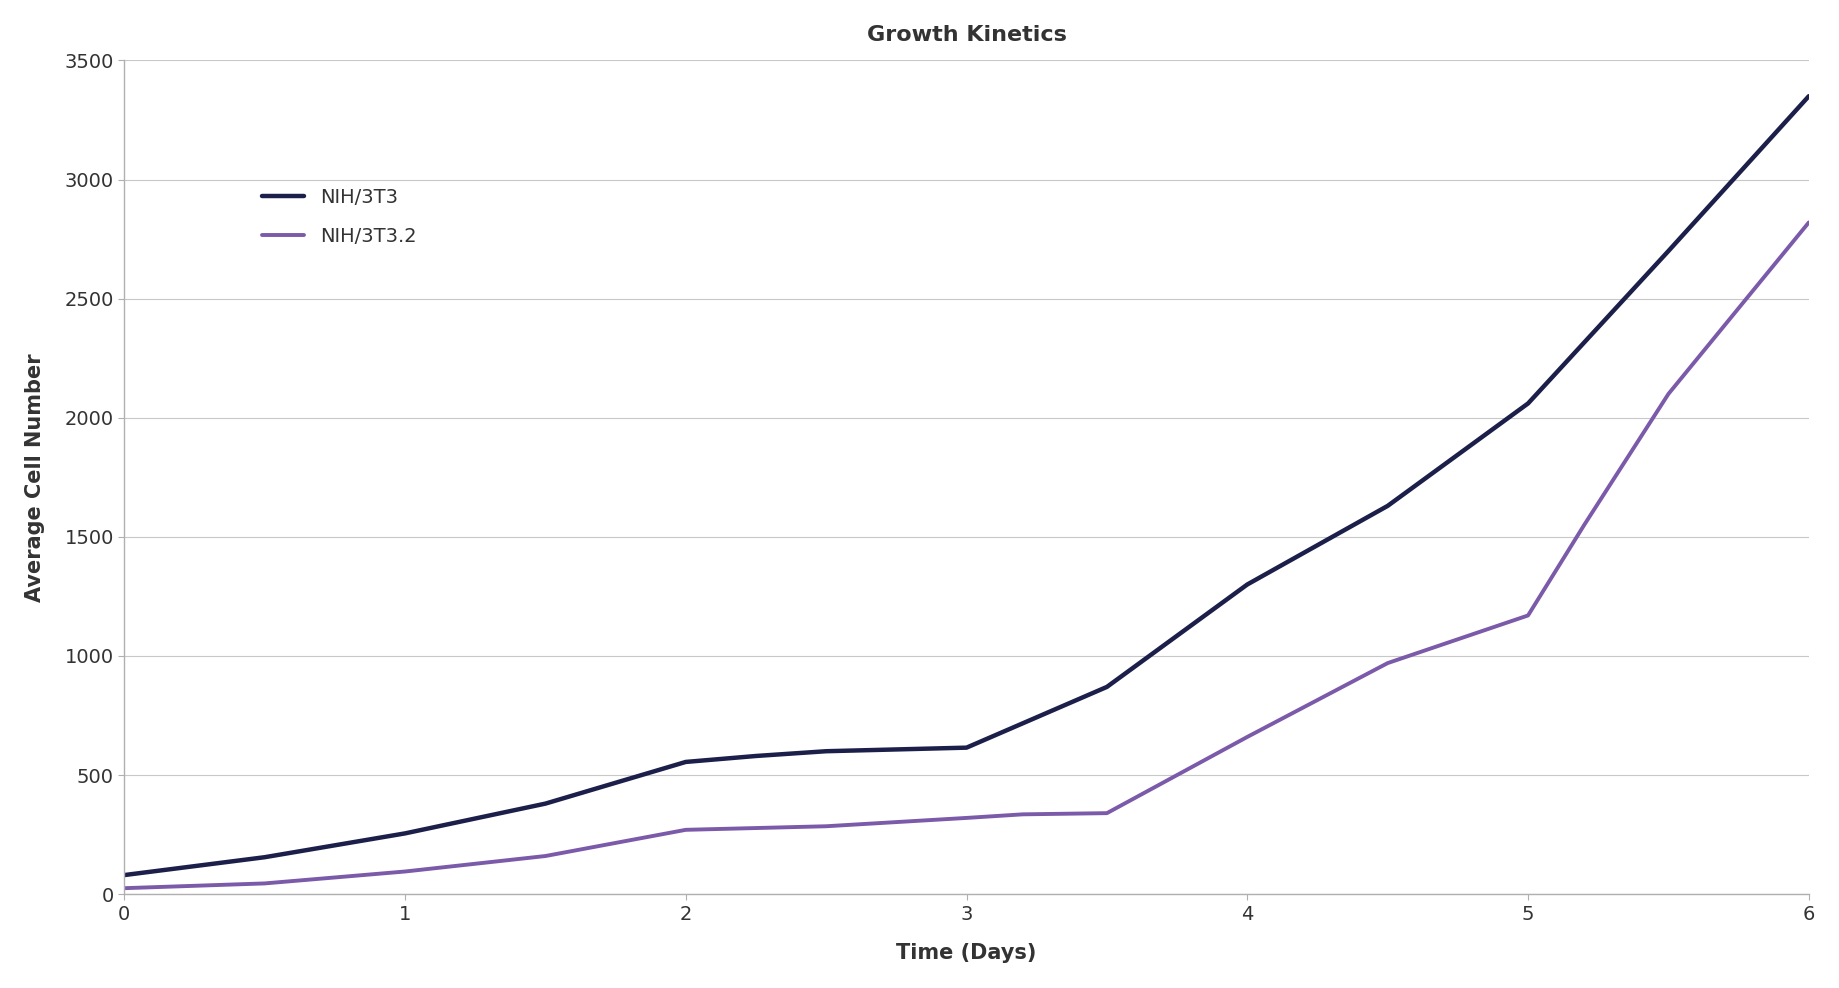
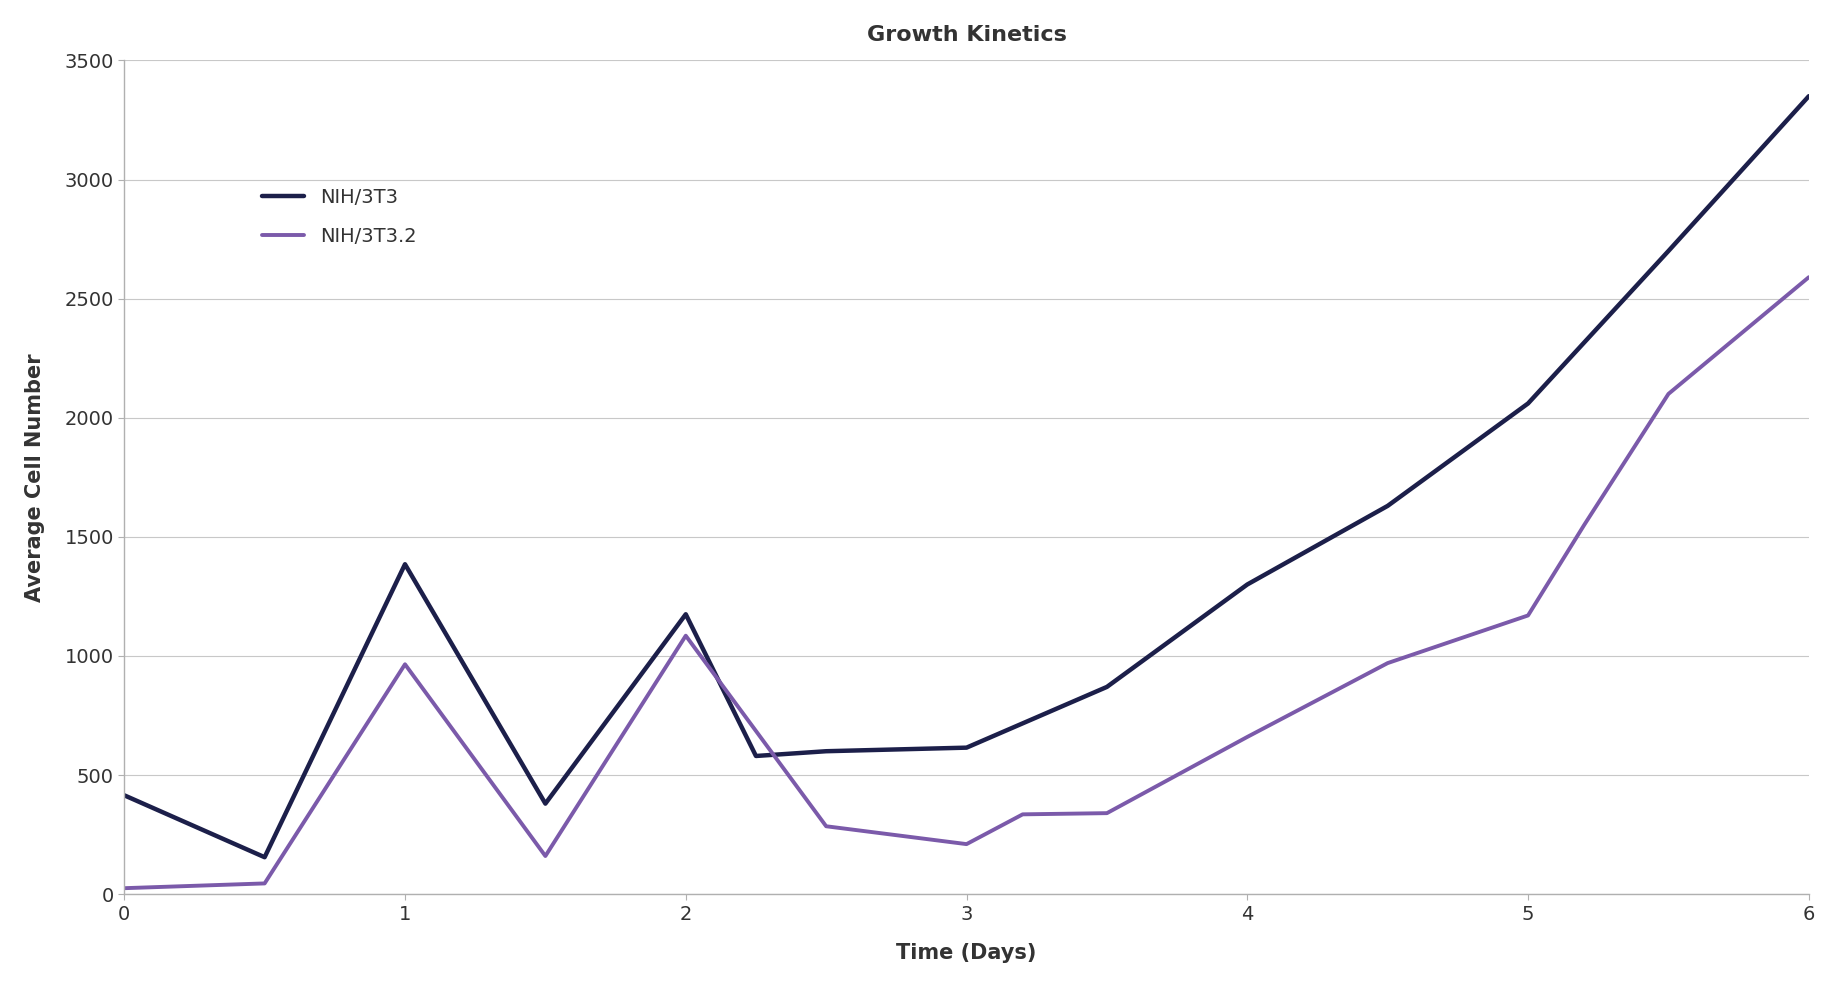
NIH/3T3/0: 80 -> 415
NIH/3T3/1: 255 -> 1385
NIH/3T3.2/1: 95 -> 965
NIH/3T3/2: 555 -> 1175
NIH/3T3.2/2: 270 -> 1085
NIH/3T3.2/3: 320 -> 210
NIH/3T3.2/6: 2820 -> 2590
